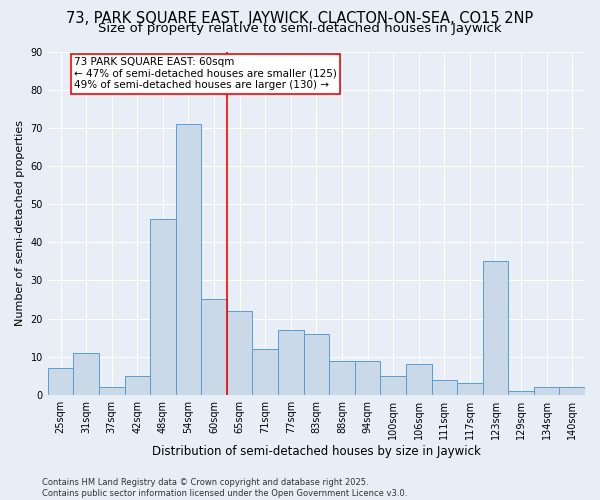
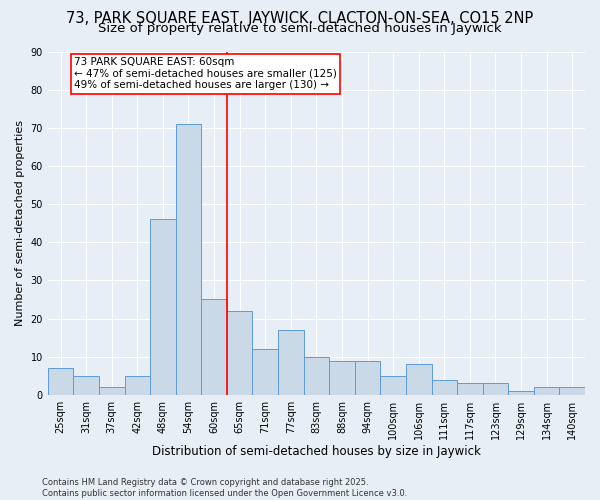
31sqm: 11 -> 5
83sqm: 16 -> 10
123sqm: 35 -> 3
